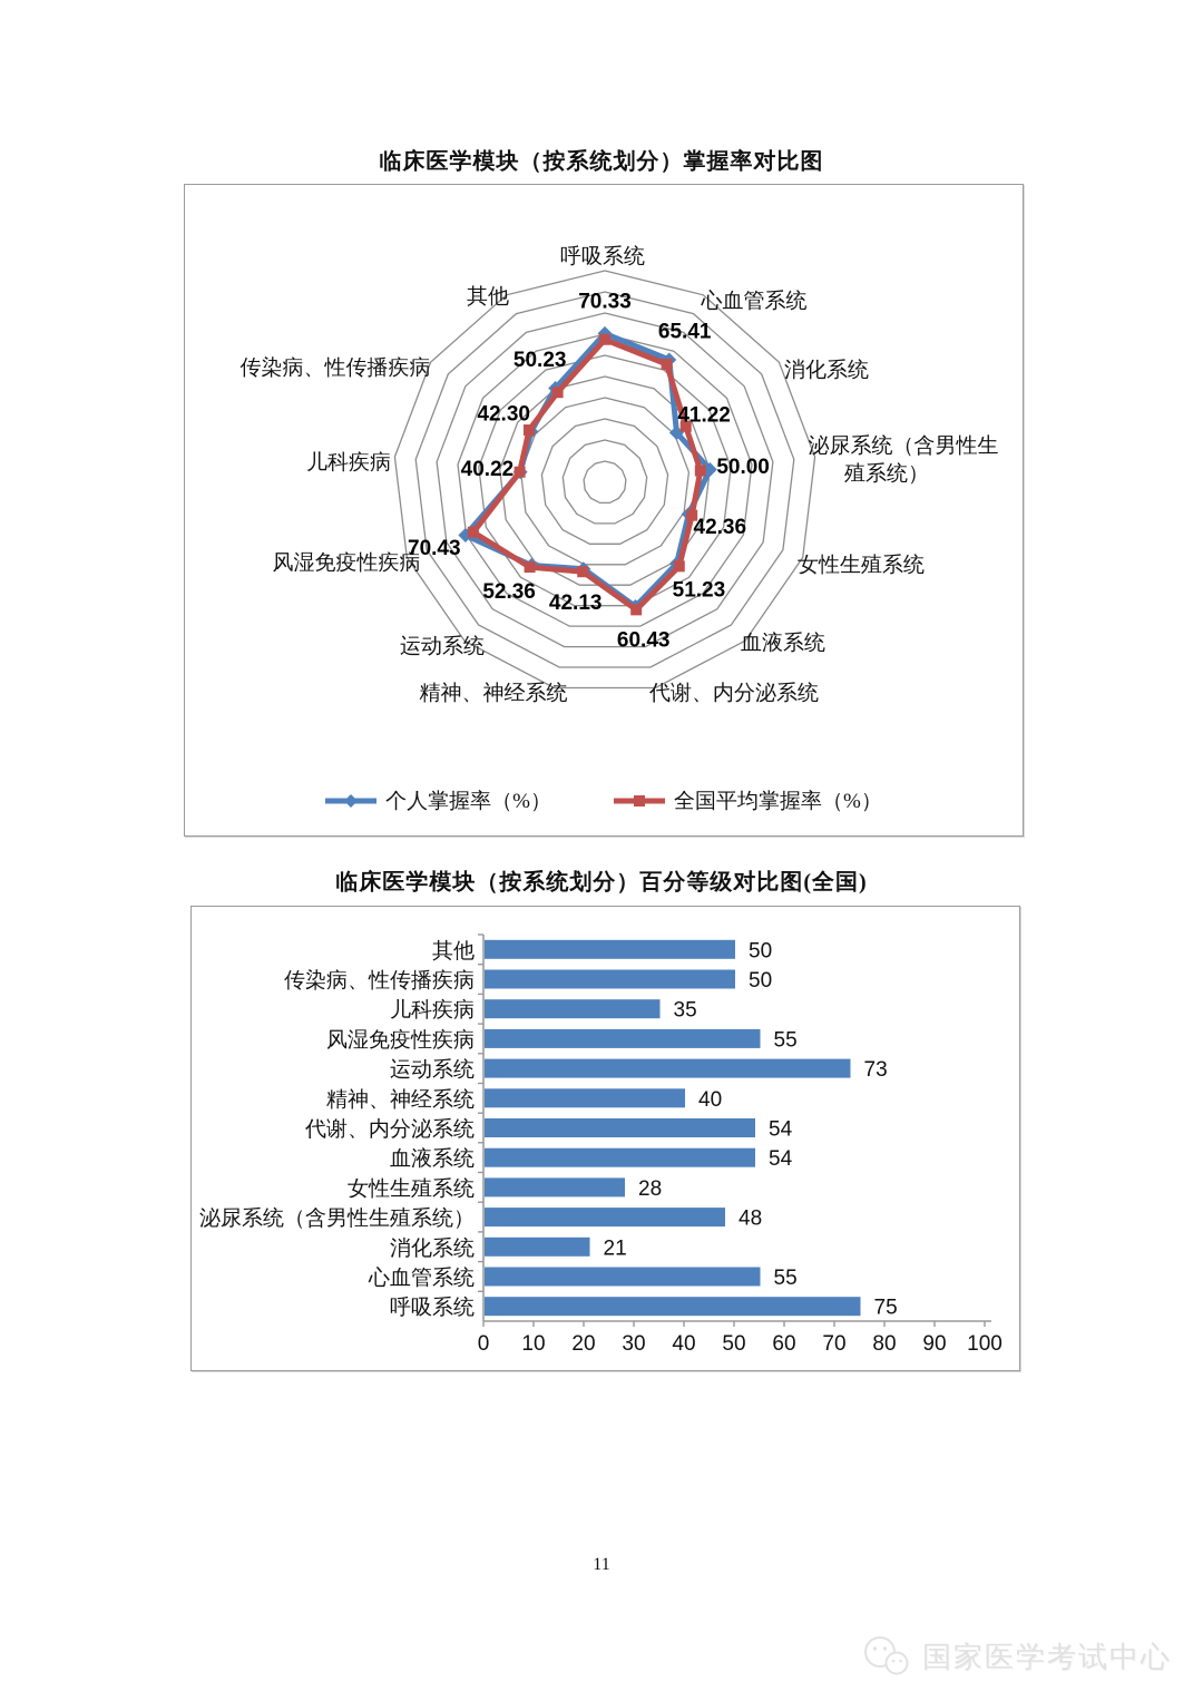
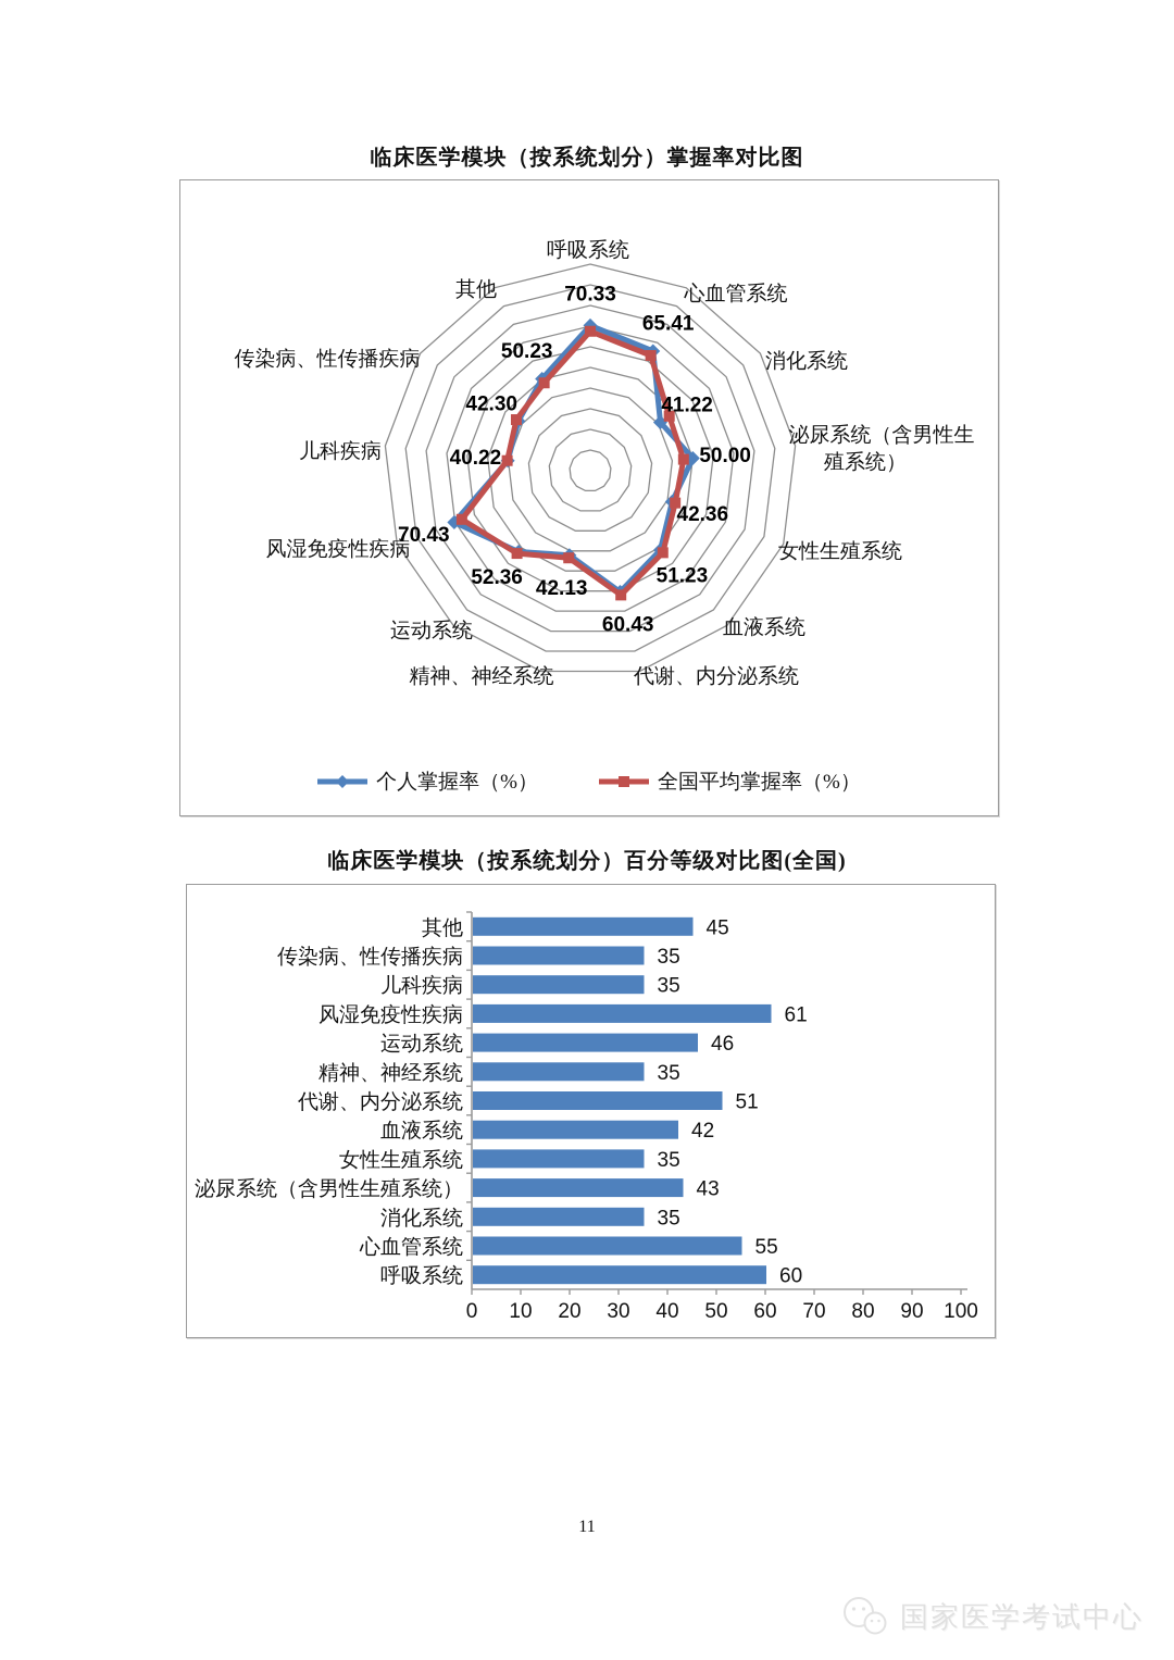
临床医学模块（按系统划分）百分等级对比图(全国)/其他: 50 -> 45
临床医学模块（按系统划分）百分等级对比图(全国)/传染病、性传播疾病: 50 -> 35
临床医学模块（按系统划分）百分等级对比图(全国)/风湿免疫性疾病: 55 -> 61
临床医学模块（按系统划分）百分等级对比图(全国)/运动系统: 73 -> 46
临床医学模块（按系统划分）百分等级对比图(全国)/精神、神经系统: 40 -> 35
临床医学模块（按系统划分）百分等级对比图(全国)/代谢、内分泌系统: 54 -> 51
临床医学模块（按系统划分）百分等级对比图(全国)/血液系统: 54 -> 42
临床医学模块（按系统划分）百分等级对比图(全国)/女性生殖系统: 28 -> 35
临床医学模块（按系统划分）百分等级对比图(全国)/泌尿系统（含男性生殖系统）: 48 -> 43
临床医学模块（按系统划分）百分等级对比图(全国)/消化系统: 21 -> 35
临床医学模块（按系统划分）百分等级对比图(全国)/呼吸系统: 75 -> 60
